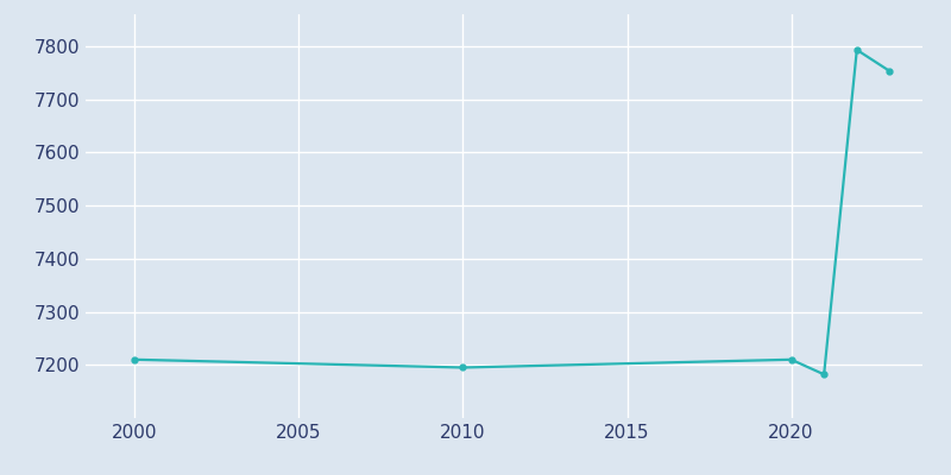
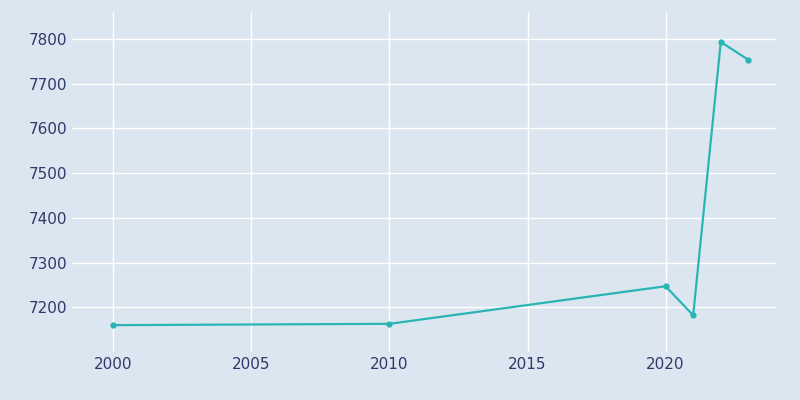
2000: 7210 -> 7160
2010: 7195 -> 7163
2020: 7210 -> 7247
